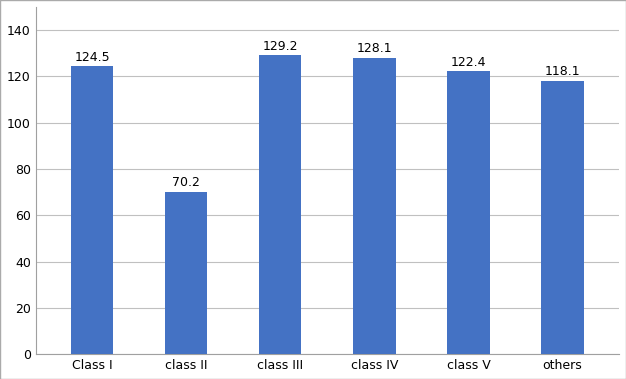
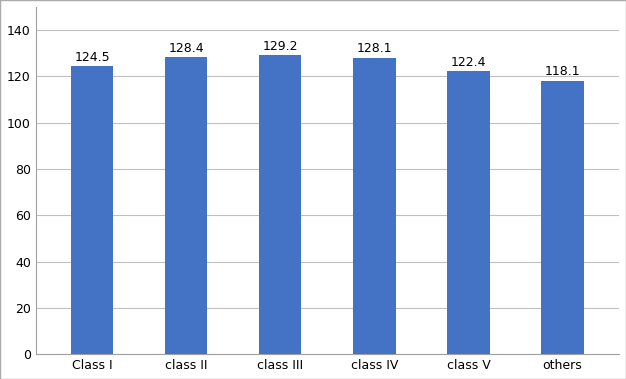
class II: 70.2 -> 128.4
